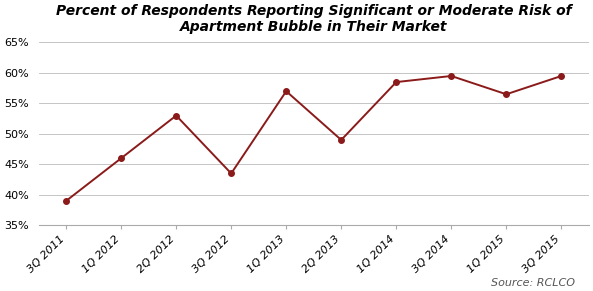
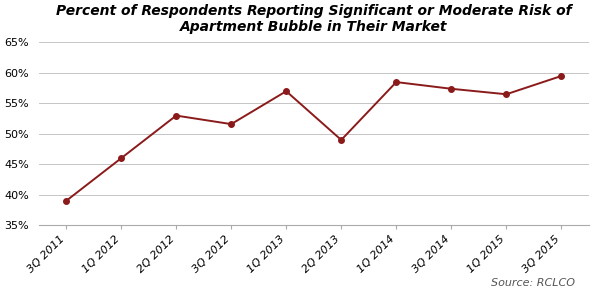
3Q 2012: 43.5% -> 51.6%
3Q 2014: 59.5% -> 57.4%
